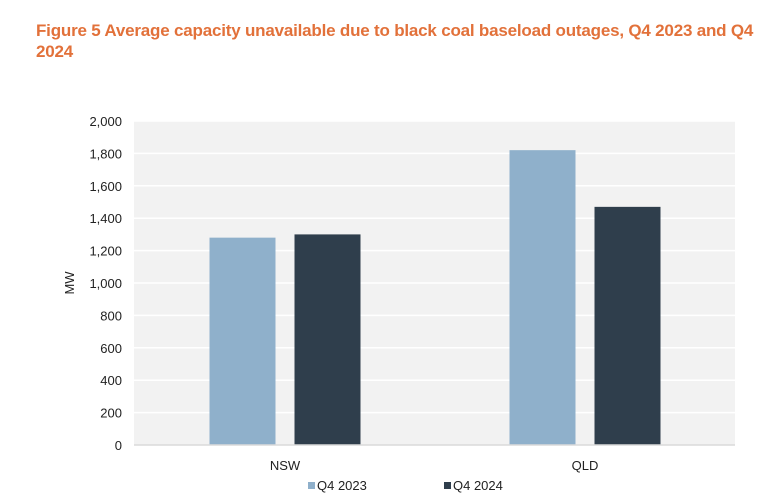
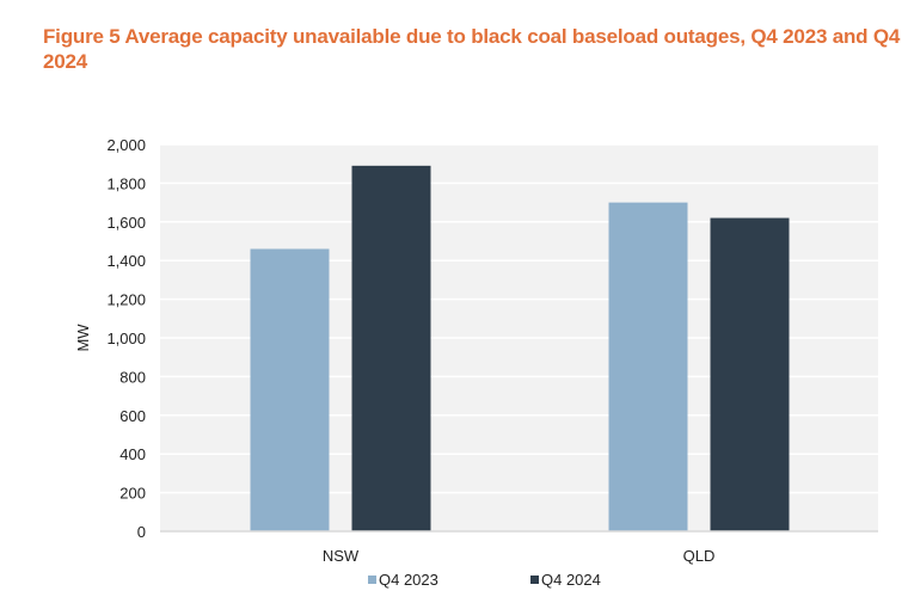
Q4 2023/NSW: 1280 -> 1460
Q4 2024/NSW: 1300 -> 1890
Q4 2023/QLD: 1820 -> 1700
Q4 2024/QLD: 1470 -> 1620
